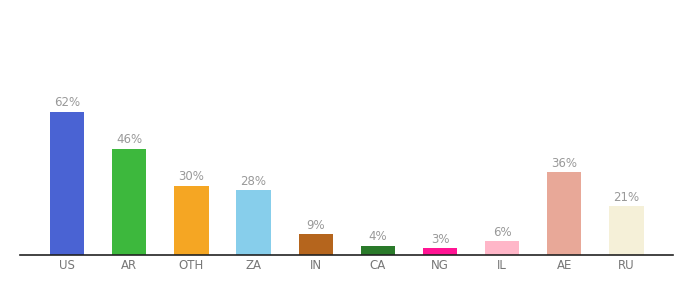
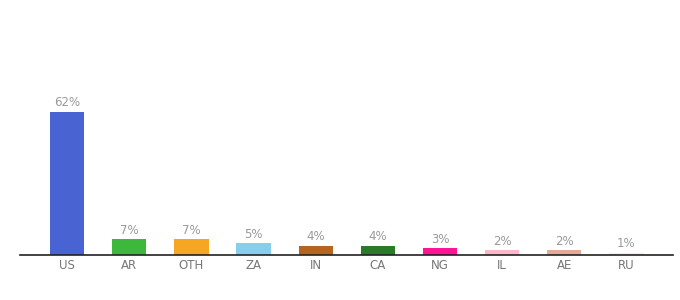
AR: 46% -> 7%
OTH: 30% -> 7%
ZA: 28% -> 5%
IN: 9% -> 4%
IL: 6% -> 2%
AE: 36% -> 2%
RU: 21% -> 1%
